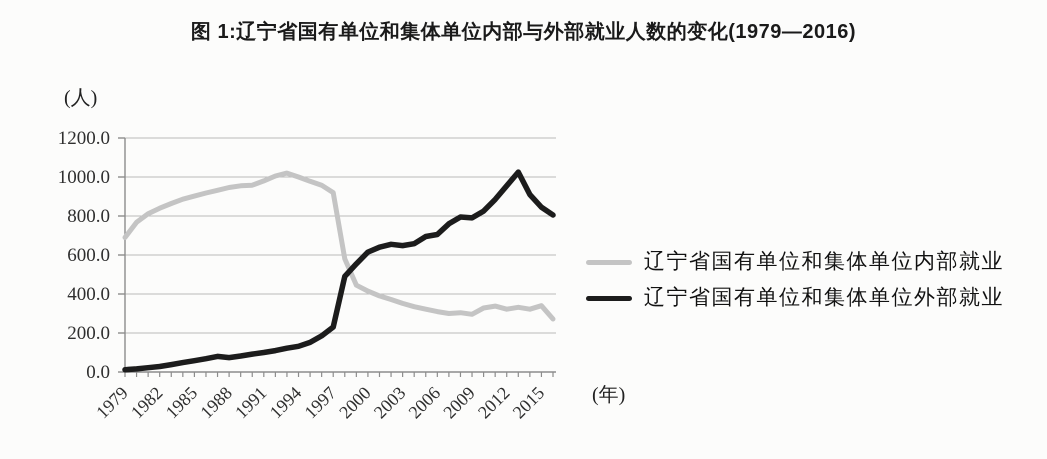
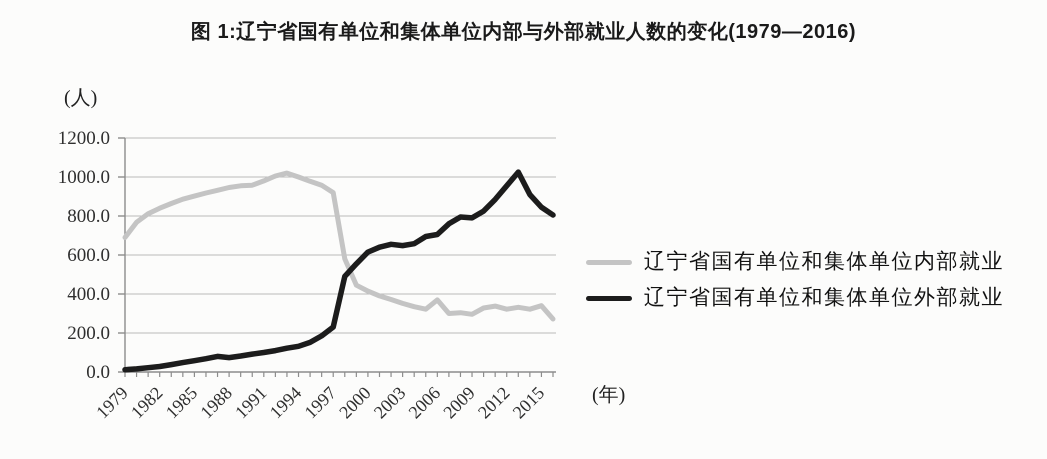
辽宁省国有单位和集体单位内部就业/2006: 310 -> 370
